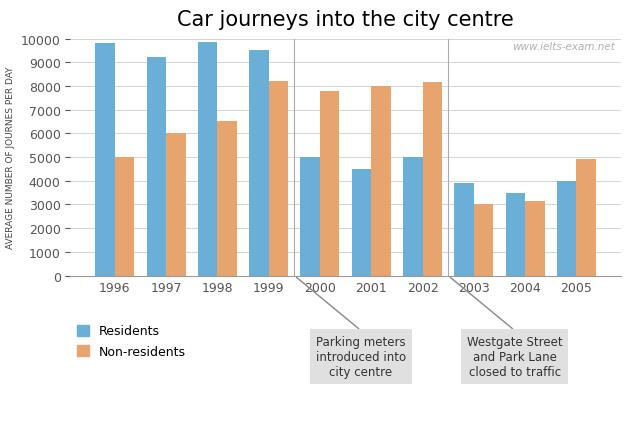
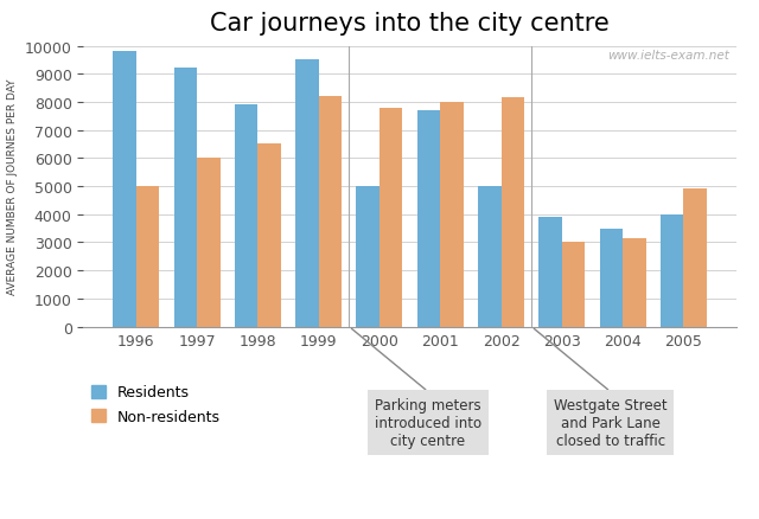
Residents/1998: 9850 -> 7900
Residents/2001: 4500 -> 7700
